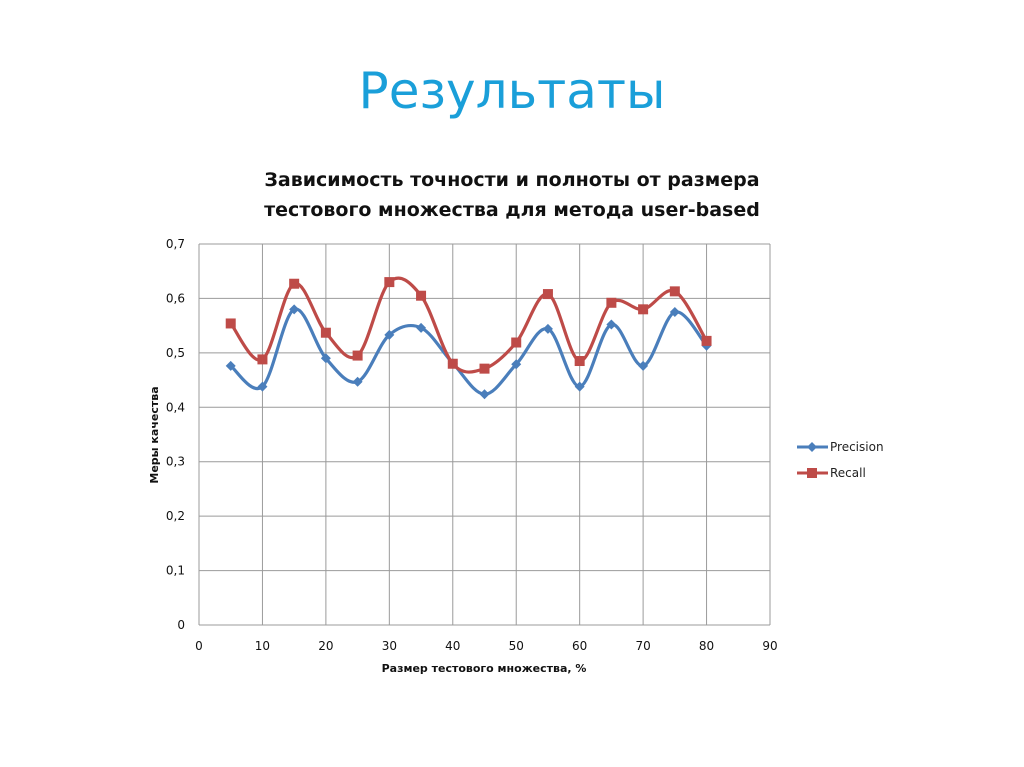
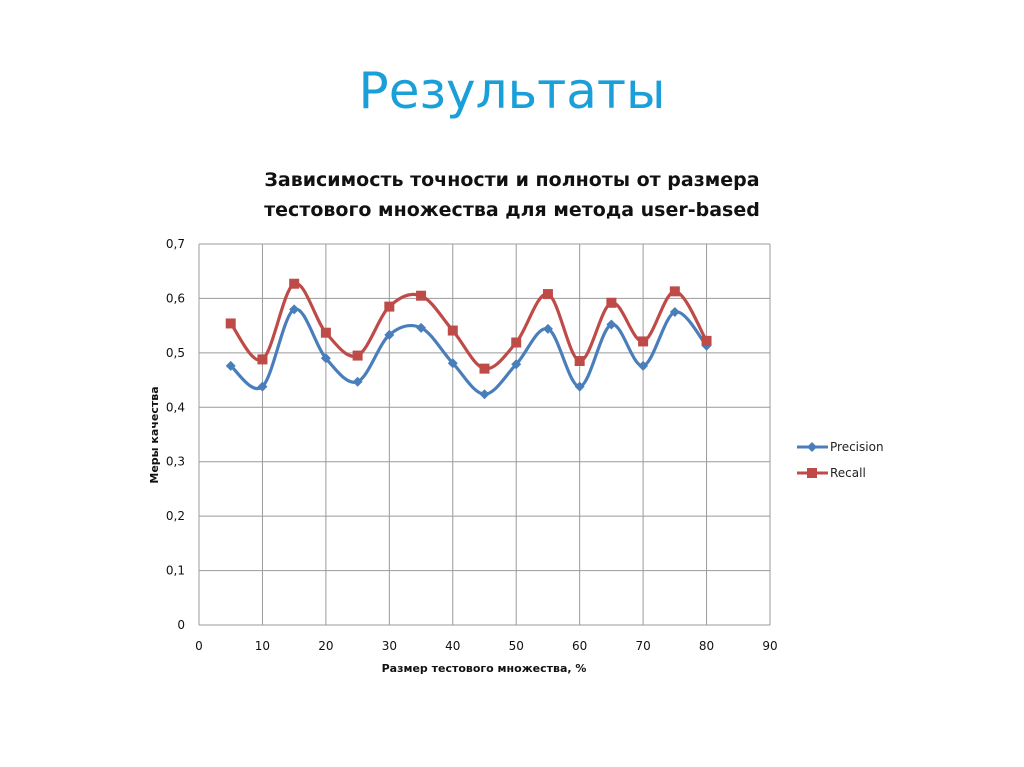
Recall/30: 0,63 -> 0,58
Recall/40: 0,48 -> 0,54
Recall/70: 0,58 -> 0,52
